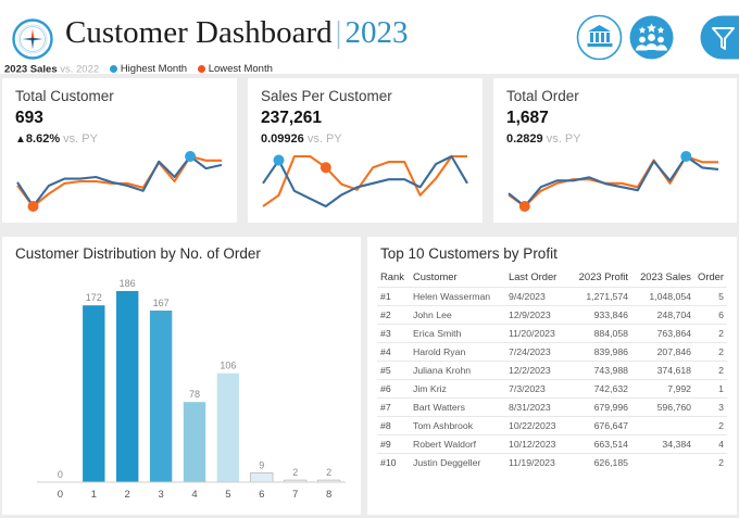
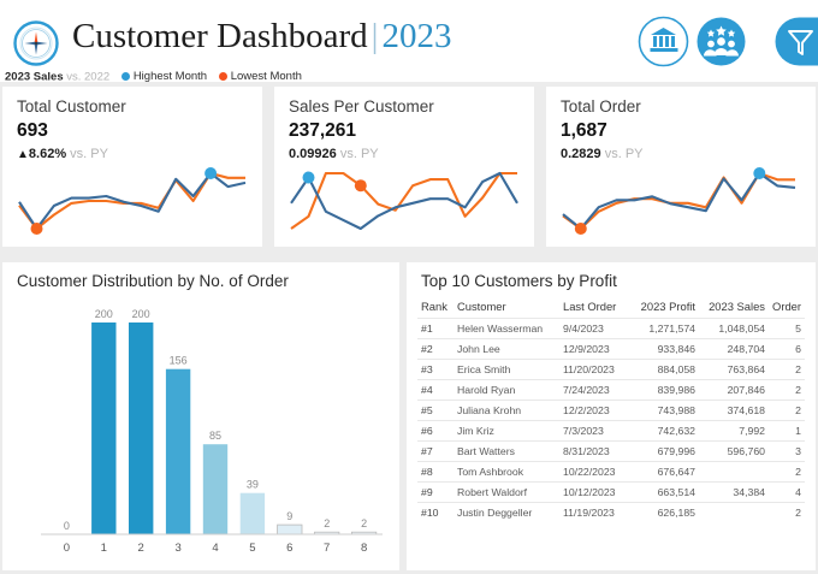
1: 172 -> 200
2: 186 -> 200
3: 167 -> 156
4: 78 -> 85
5: 106 -> 39
